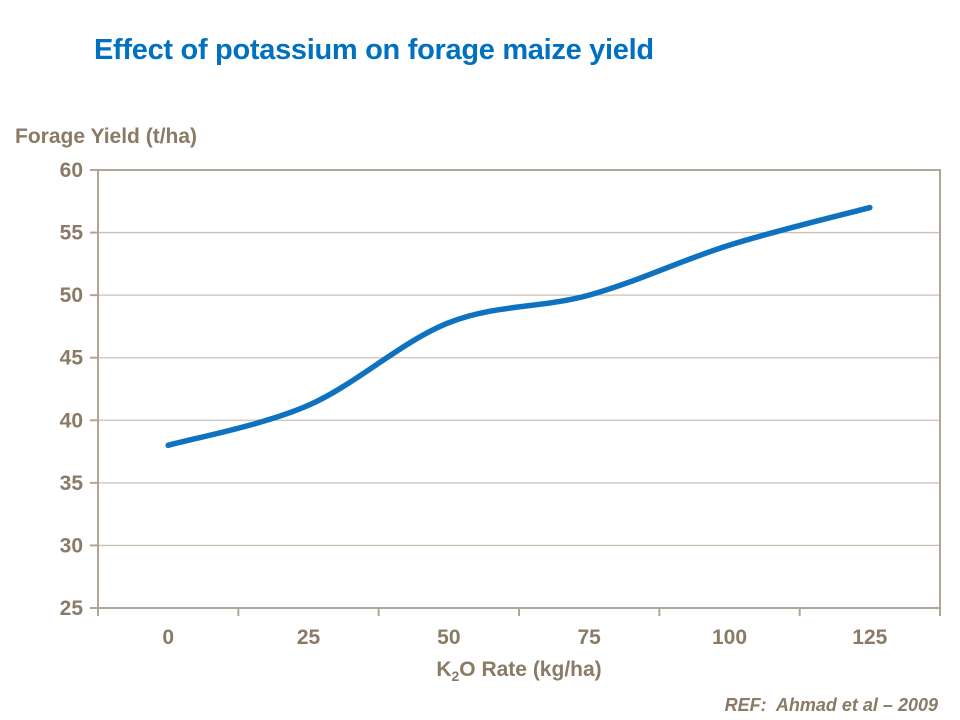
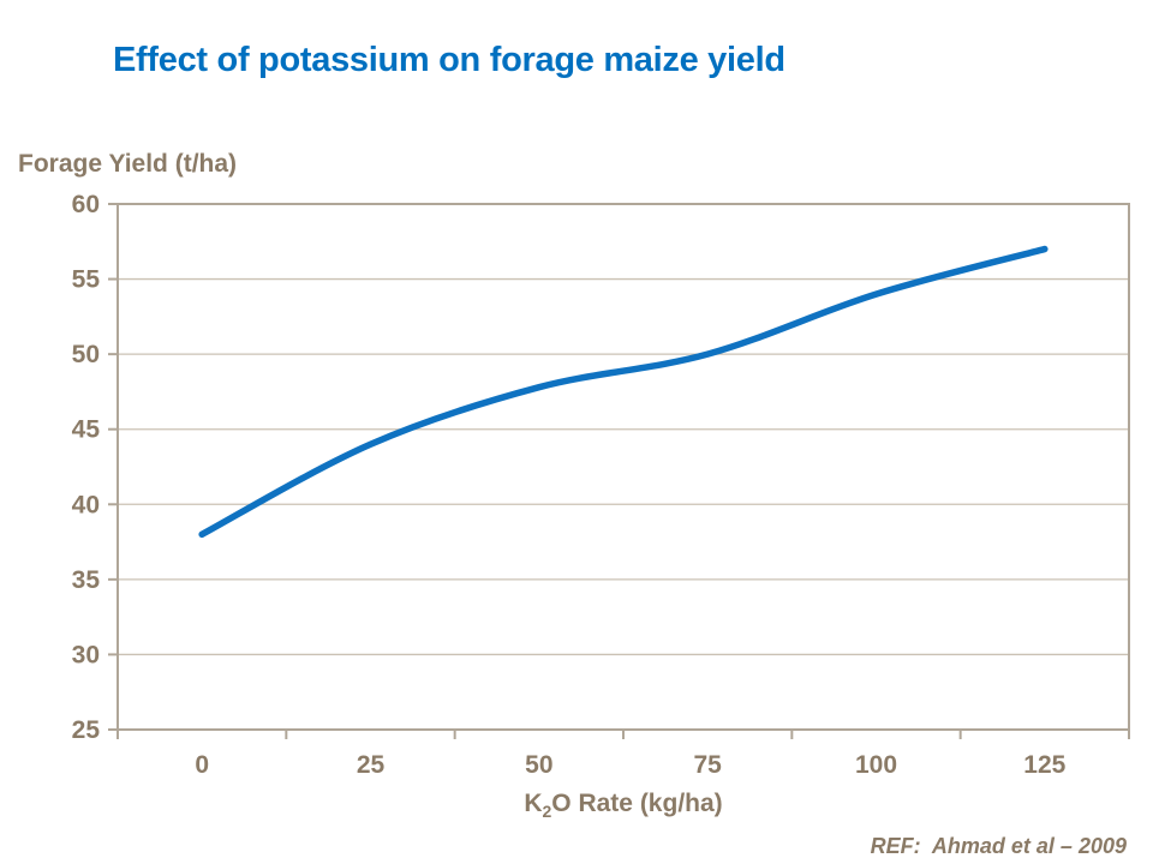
25: 41.2 -> 44.0
